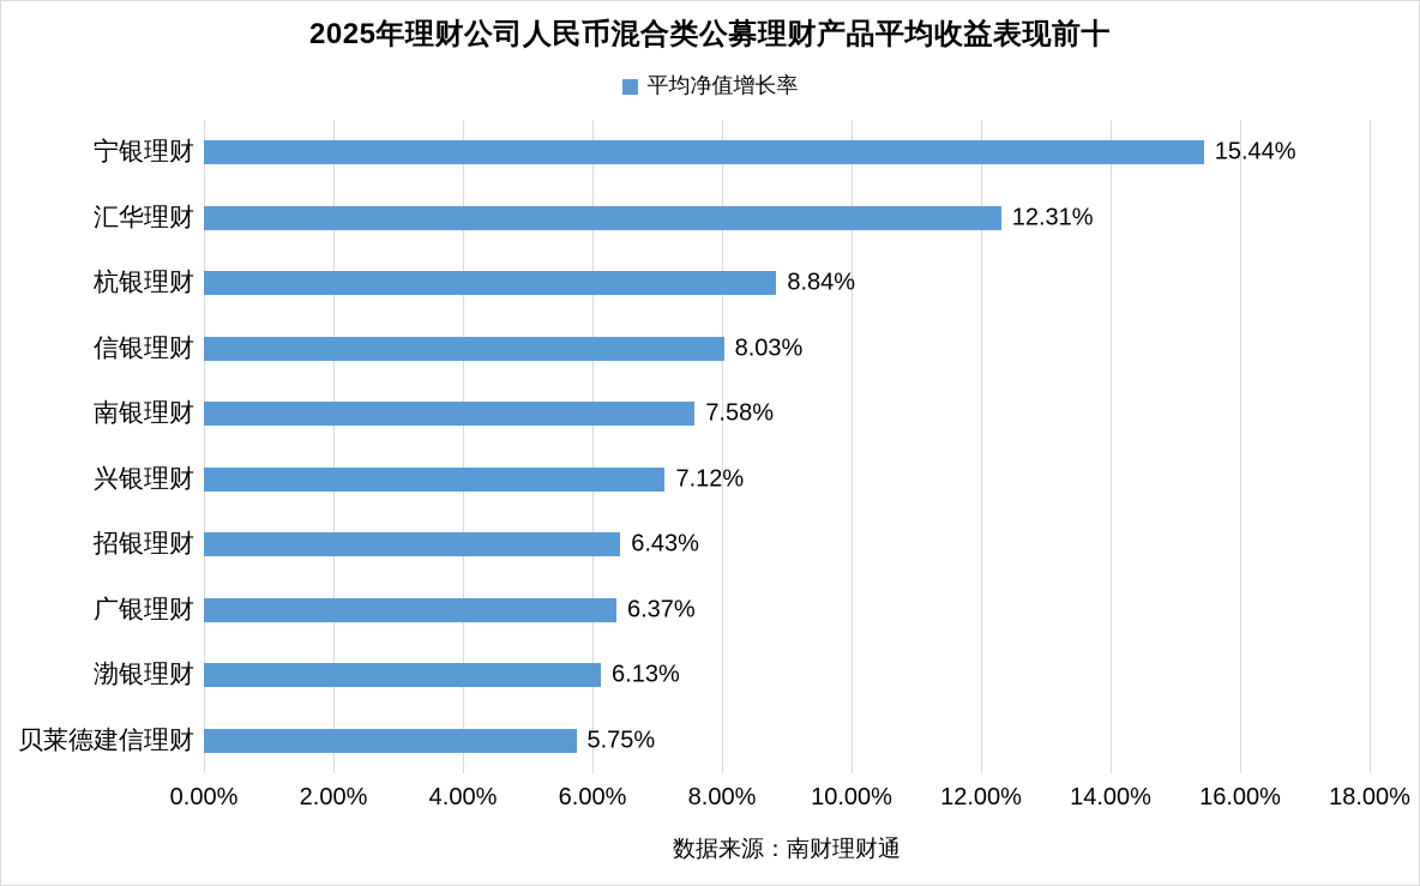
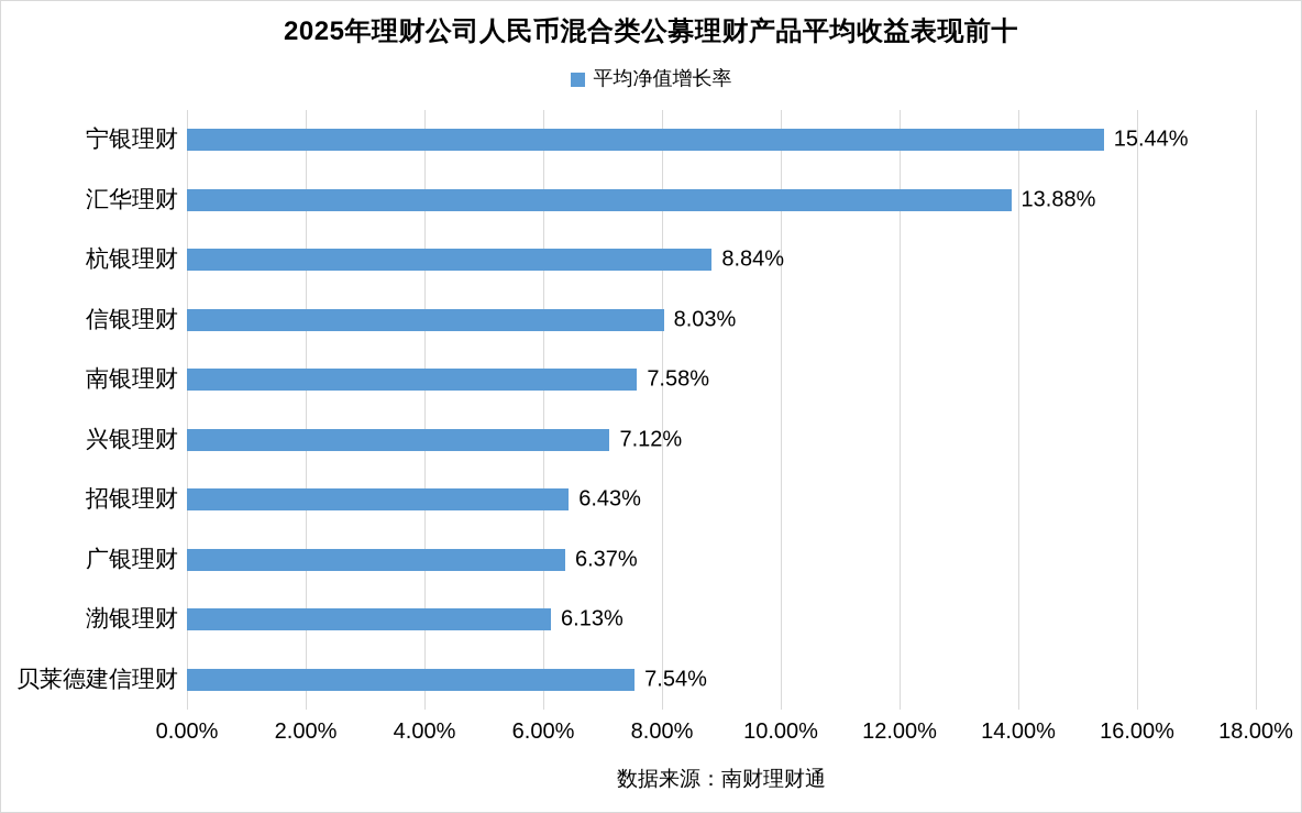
汇华理财: 12.31% -> 13.88%
贝莱德建信理财: 5.75% -> 7.54%
